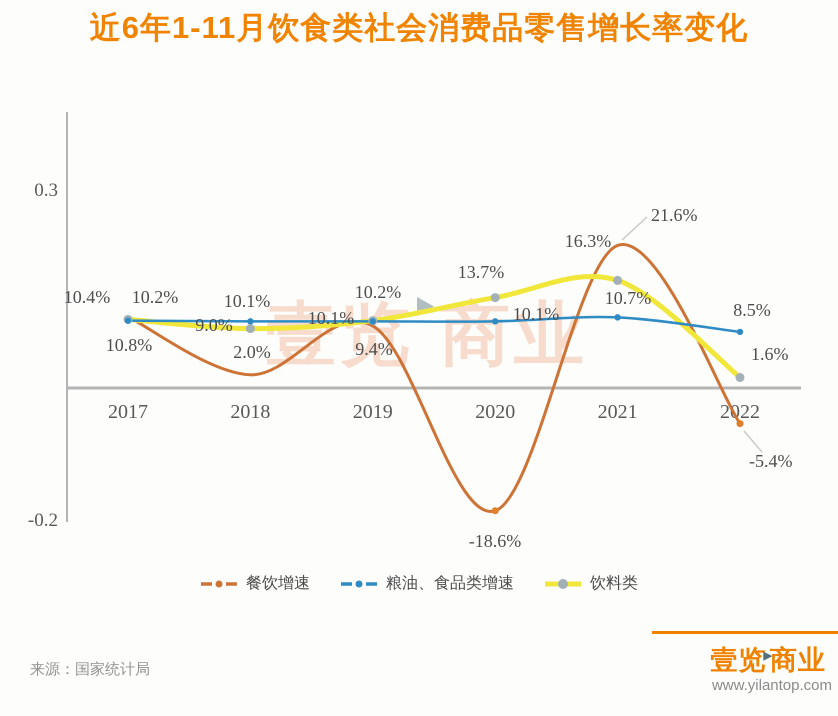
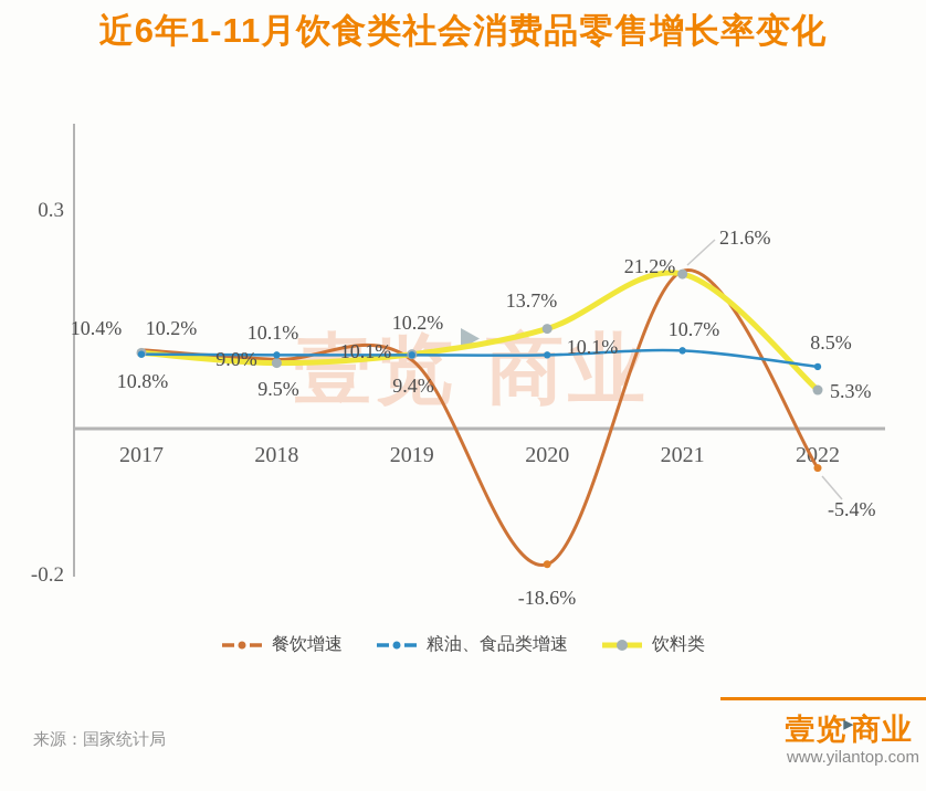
餐饮增速/2018: 2.0% -> 9.5%
饮料类/2021: 16.3% -> 21.2%
饮料类/2022: 1.6% -> 5.3%
